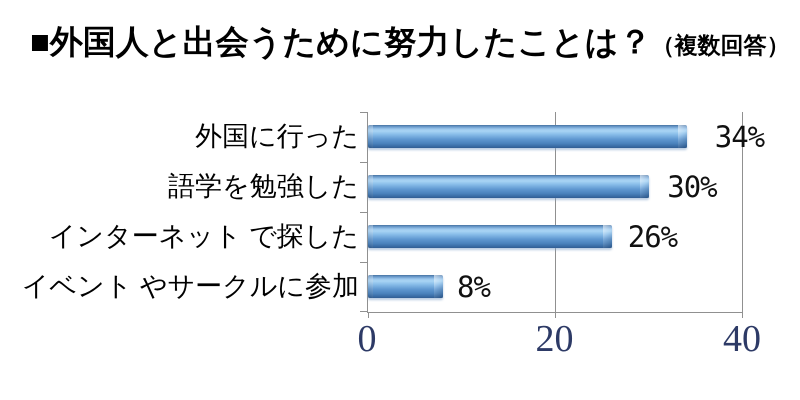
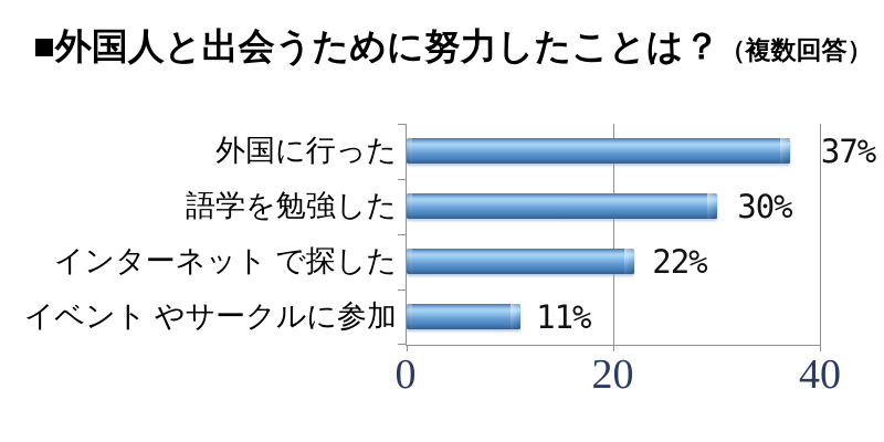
外国に行った: 34% -> 37%
インターネット で探した: 26% -> 22%
イベント やサークルに参加: 8% -> 11%
